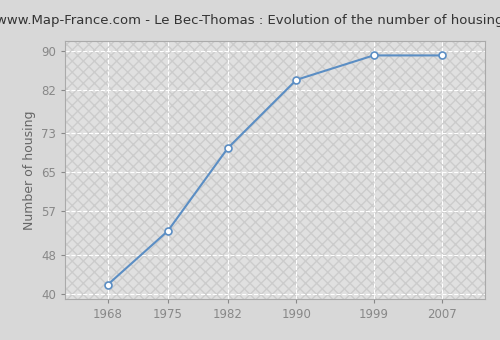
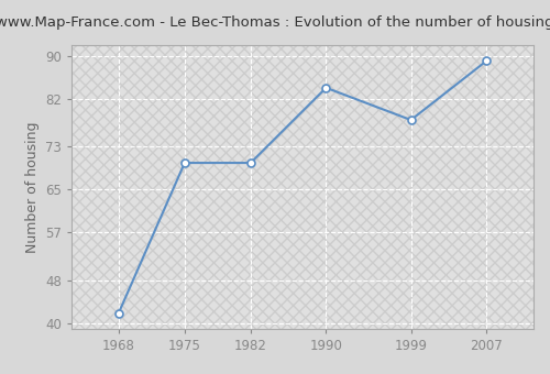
1975: 53 -> 70
1999: 89 -> 78
